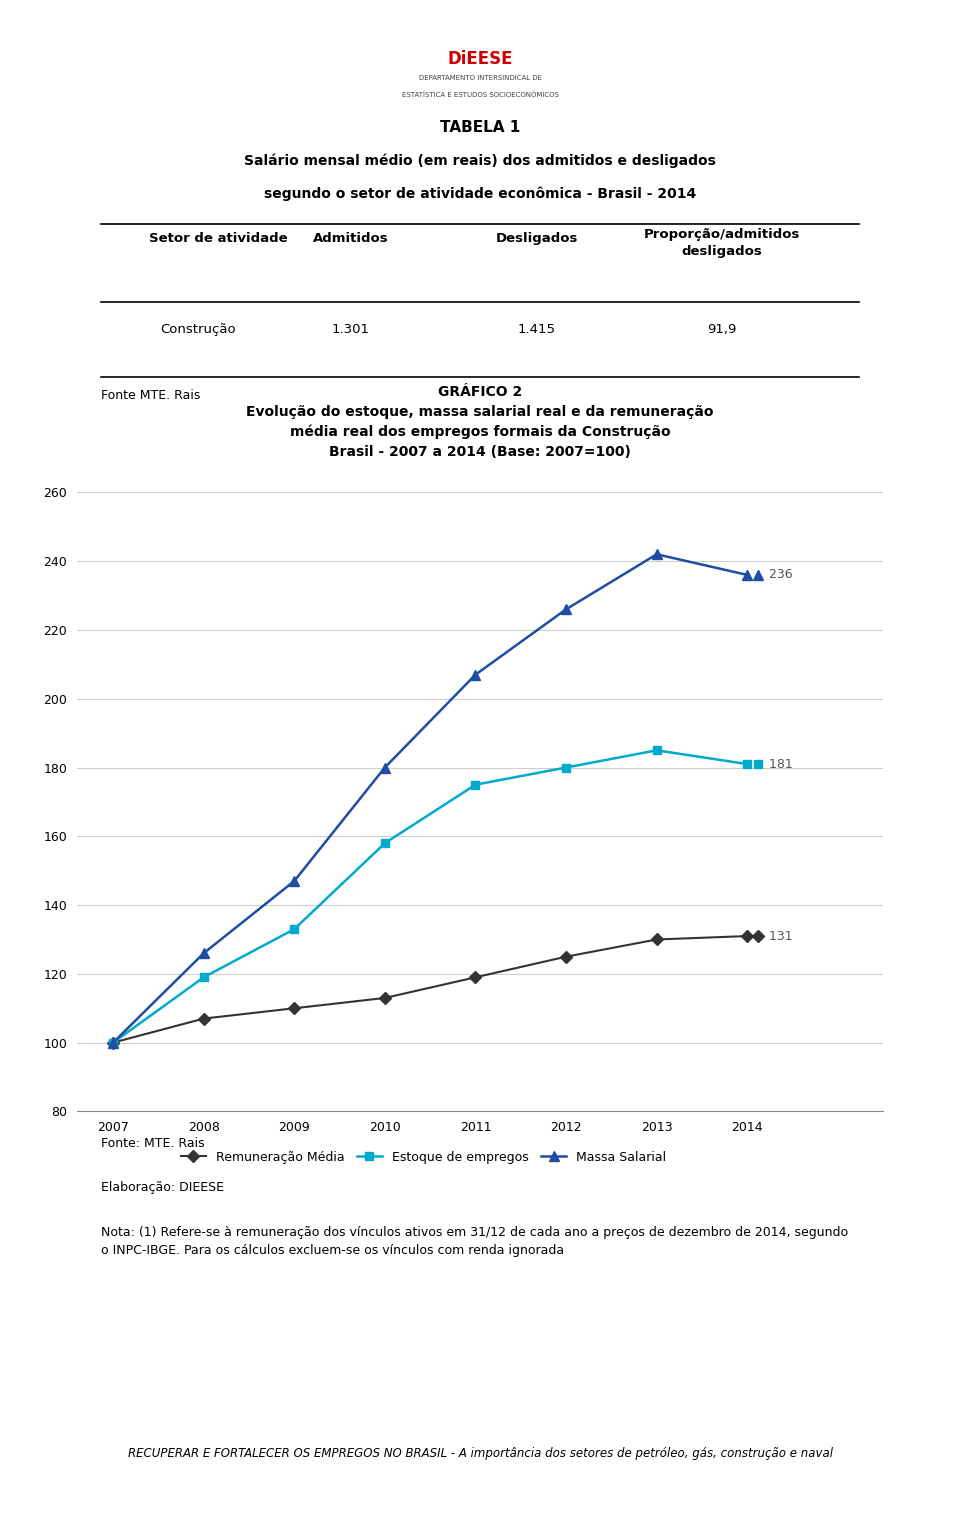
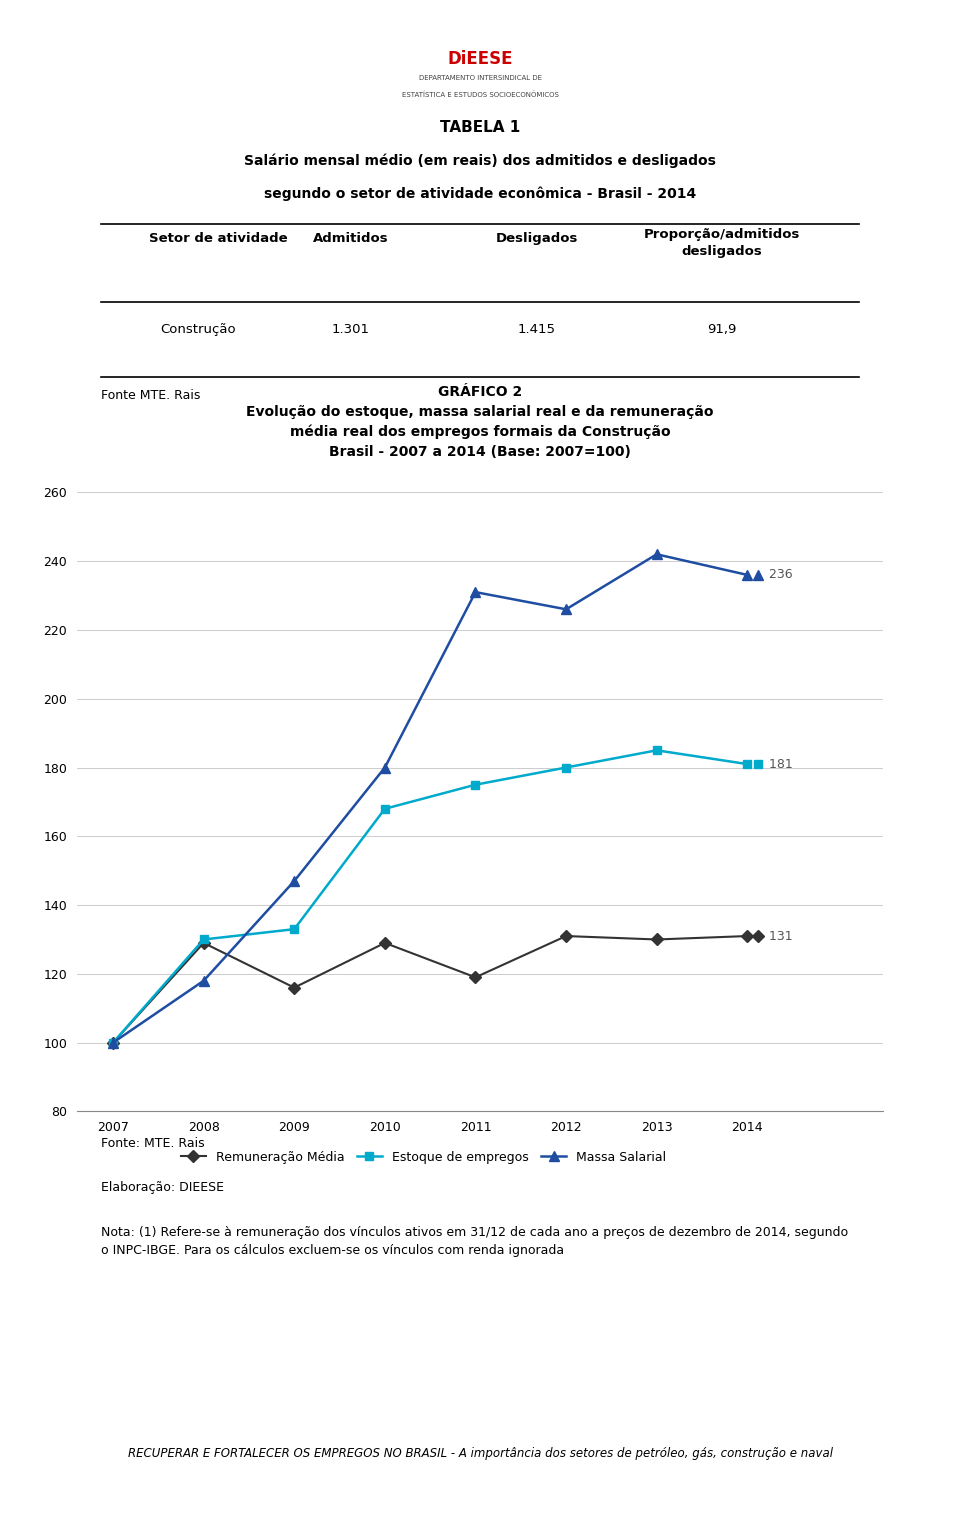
Remuneração Média/2008: 107 -> 129
Estoque de empregos/2008: 119 -> 130
Massa Salarial/2008: 126 -> 118
Remuneração Média/2009: 110 -> 116
Remuneração Média/2010: 113 -> 129
Estoque de empregos/2010: 158 -> 168
Massa Salarial/2011: 207 -> 231
Remuneração Média/2012: 125 -> 131
